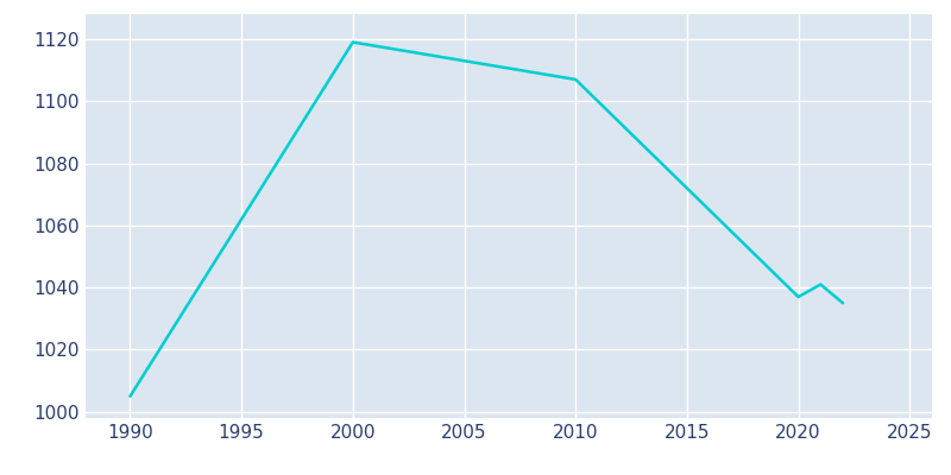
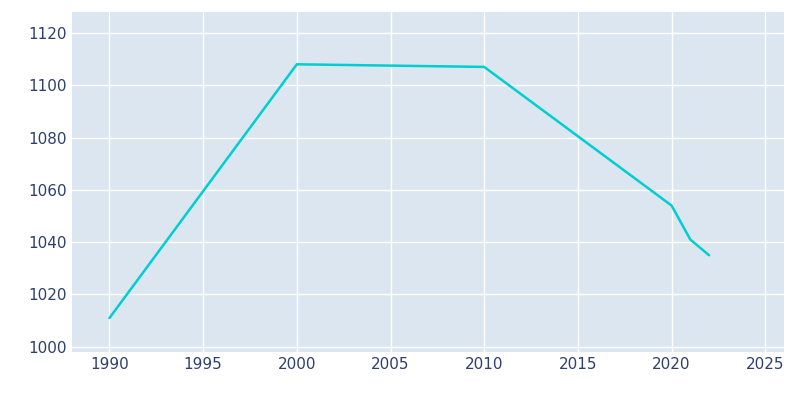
1990: 1005 -> 1011
2000: 1119 -> 1108
2020: 1037 -> 1054
